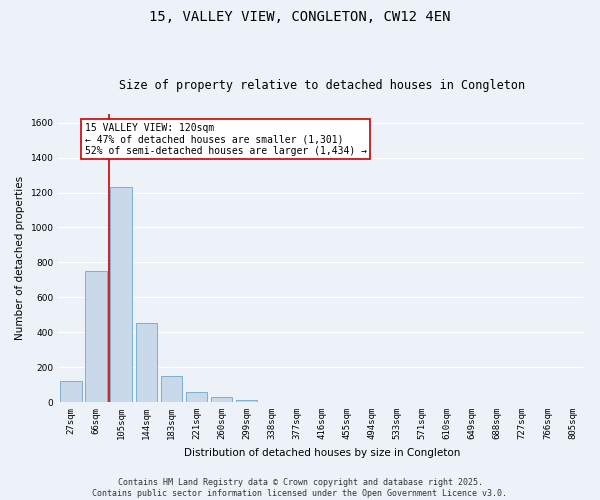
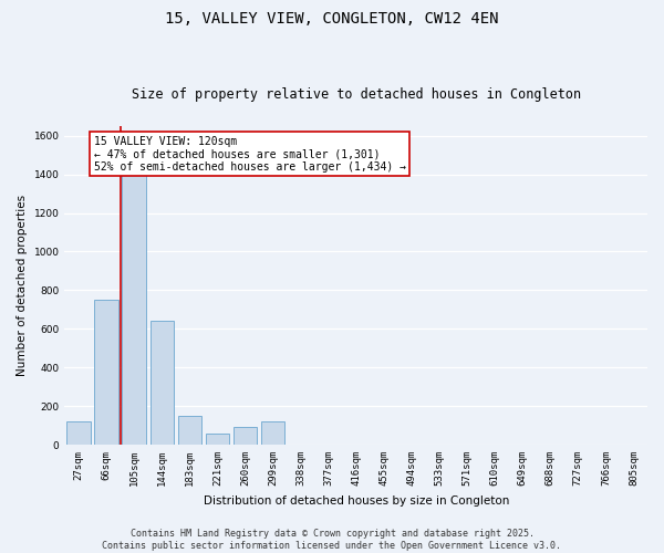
105sqm: 1230 -> 1400
144sqm: 450 -> 640
260sqm: 30 -> 90
299sqm: 10 -> 120
